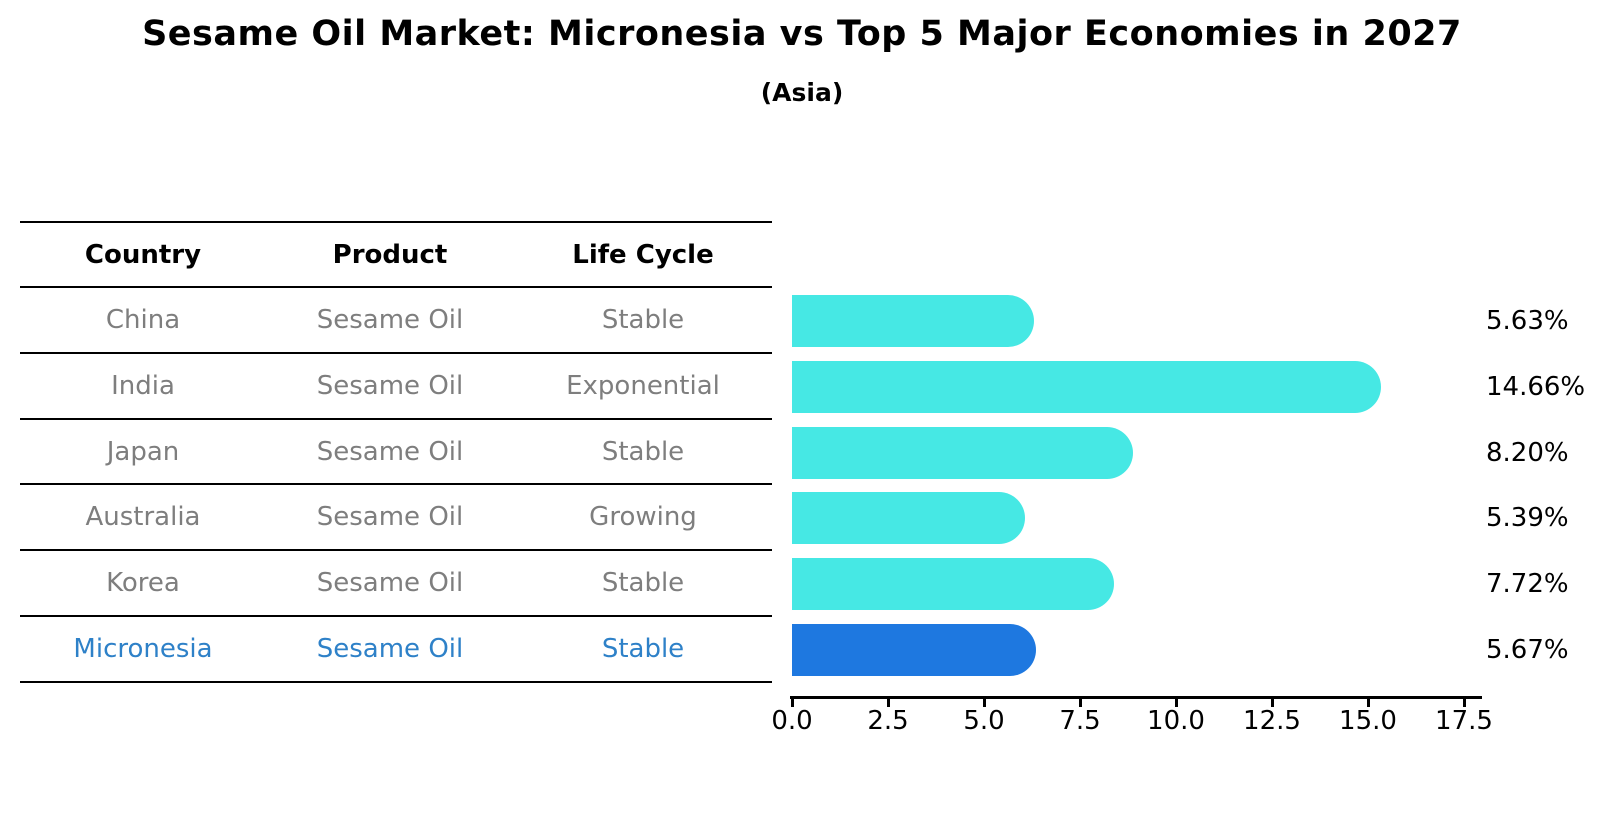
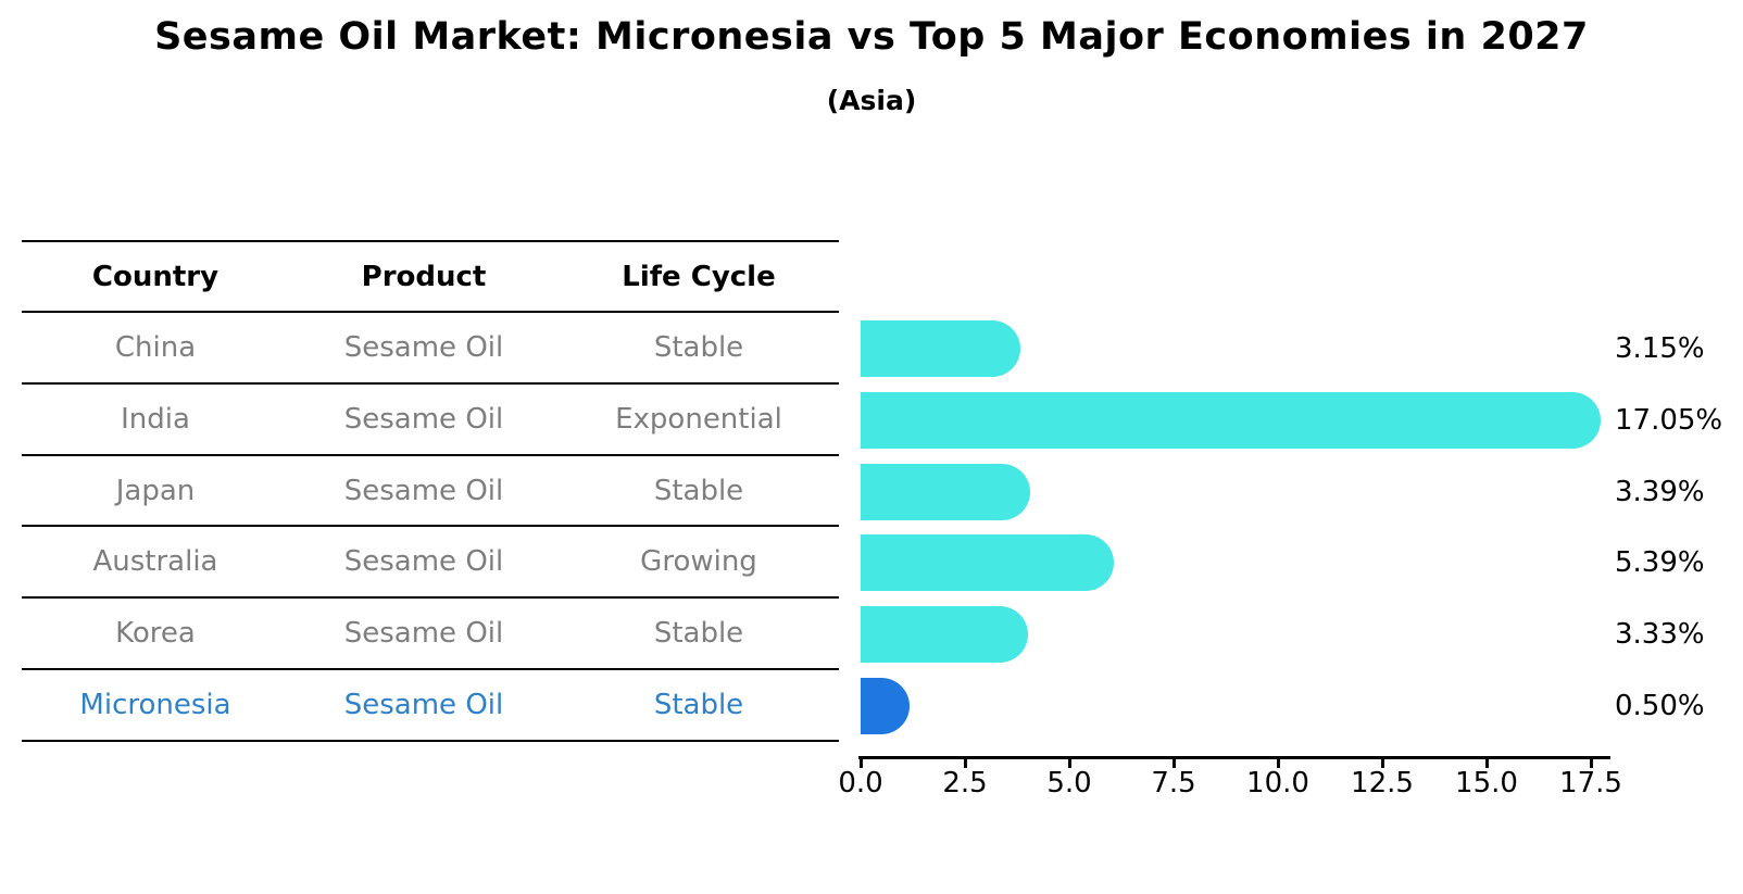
China: 5.63% -> 3.15%
India: 14.66% -> 17.05%
Japan: 8.20% -> 3.39%
Korea: 7.72% -> 3.33%
Micronesia: 5.67% -> 0.50%
